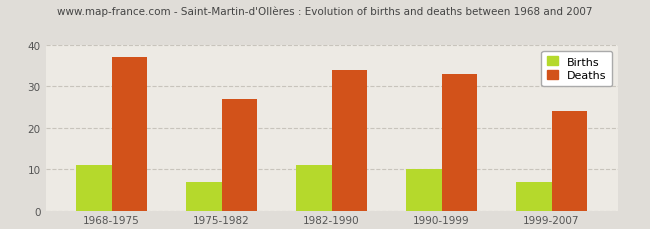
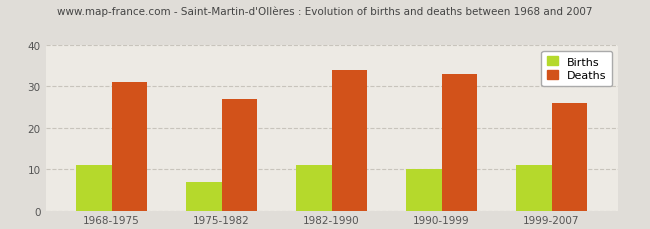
Deaths/1968-1975: 37 -> 31
Births/1999-2007: 7 -> 11
Deaths/1999-2007: 24 -> 26
